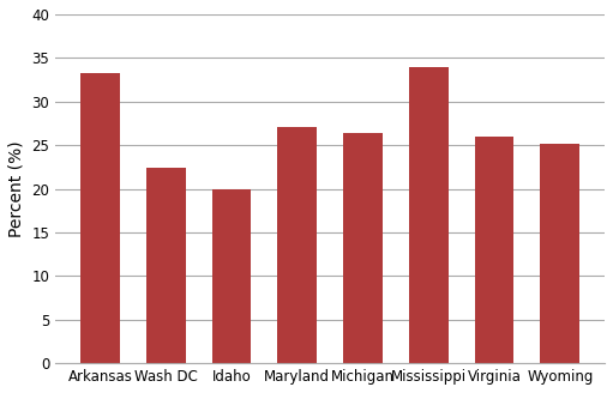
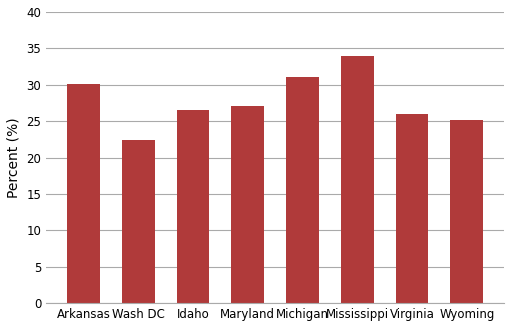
Arkansas: 33.2 -> 30.1
Idaho: 20.0 -> 26.6
Michigan: 26.4 -> 31.0
